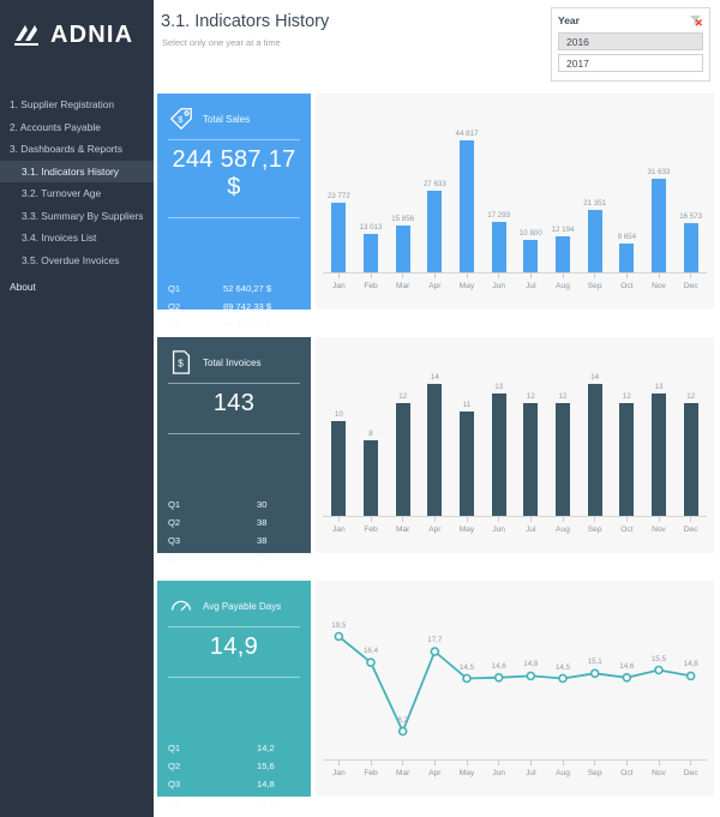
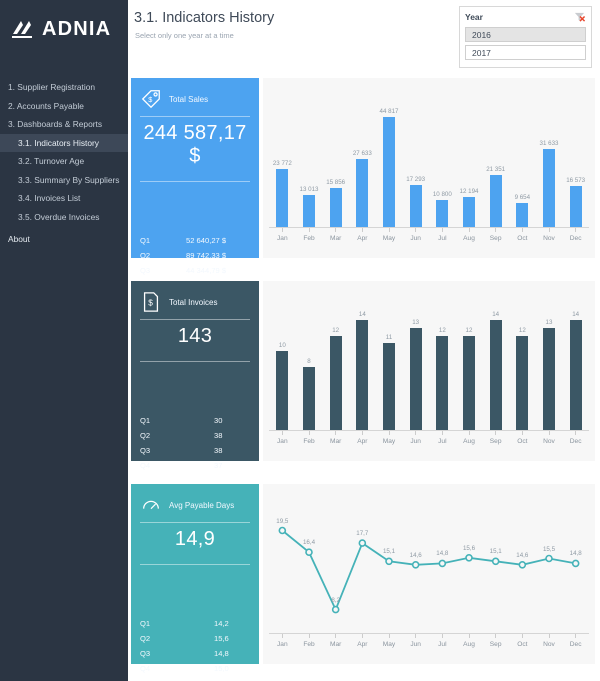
Total Invoices/Dec: 12 -> 14
Avg Payable Days/May: 14,5 -> 15,1
Avg Payable Days/Aug: 14,5 -> 15,6
